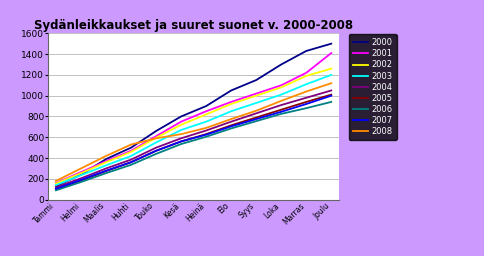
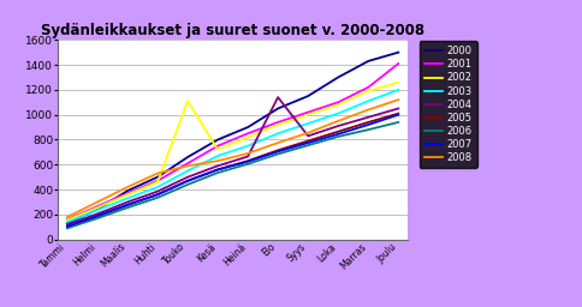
2002/Touko: 600 -> 1110
2004/Elo: 750 -> 1140
